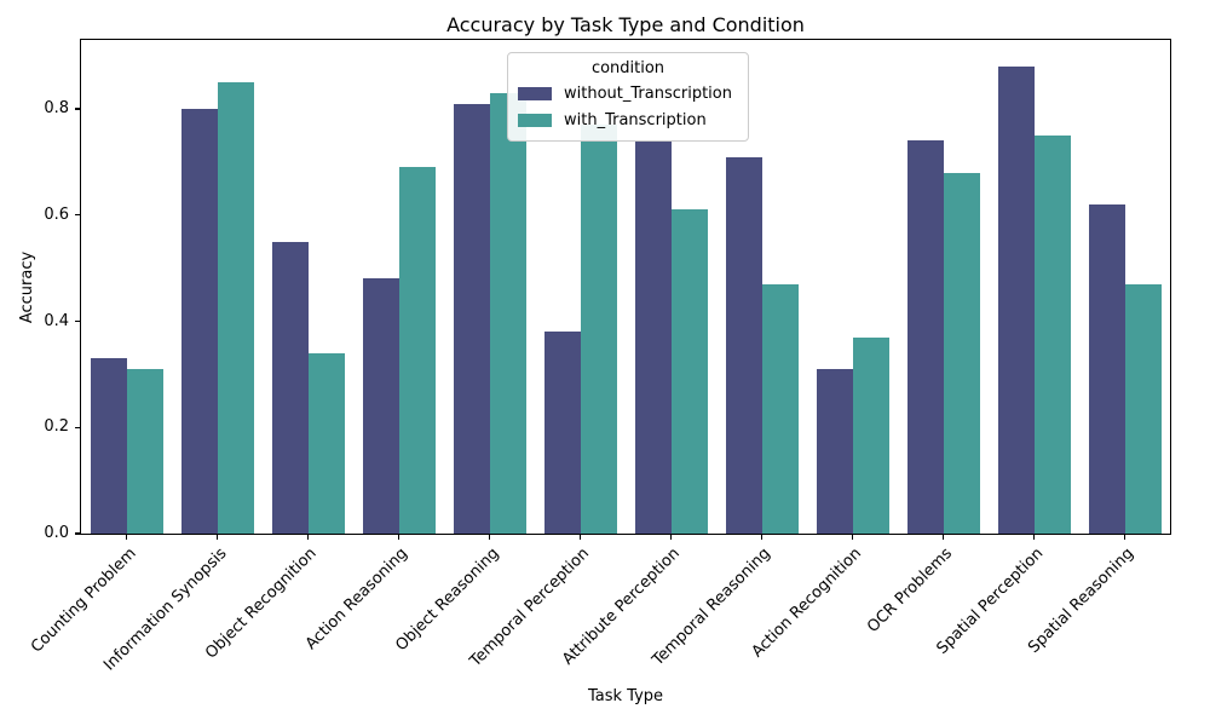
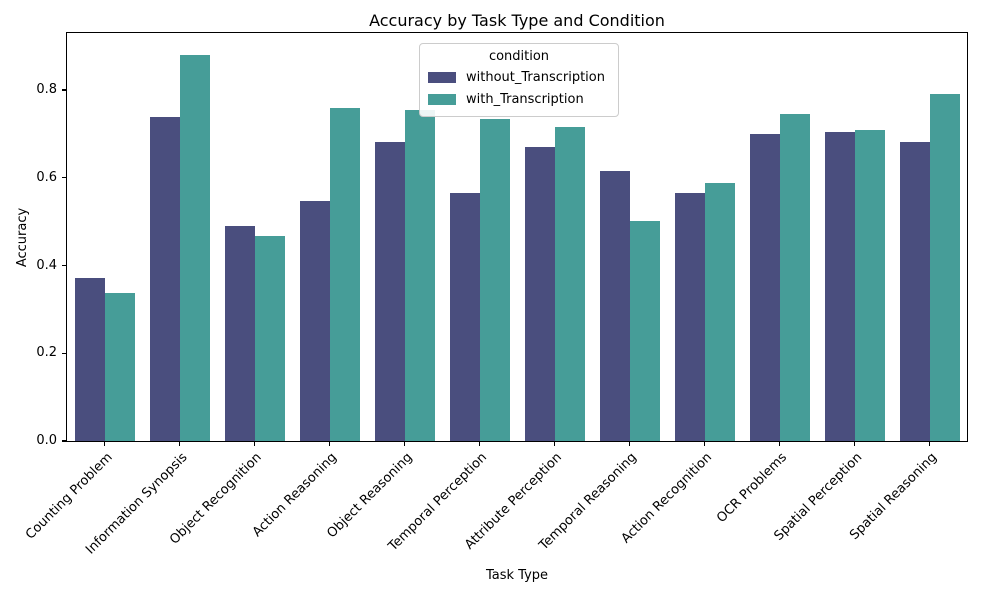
without_Transcription/Counting Problem: 0.33 -> 0.37
with_Transcription/Counting Problem: 0.31 -> 0.34
without_Transcription/Information Synopsis: 0.80 -> 0.74
with_Transcription/Information Synopsis: 0.85 -> 0.88
without_Transcription/Object Recognition: 0.55 -> 0.49
with_Transcription/Object Recognition: 0.34 -> 0.47
without_Transcription/Action Reasoning: 0.48 -> 0.55
with_Transcription/Action Reasoning: 0.69 -> 0.76
without_Transcription/Object Reasoning: 0.81 -> 0.68
with_Transcription/Object Reasoning: 0.83 -> 0.76
without_Transcription/Temporal Perception: 0.38 -> 0.56
with_Transcription/Temporal Perception: 0.77 -> 0.73
without_Transcription/Attribute Perception: 0.74 -> 0.67
with_Transcription/Attribute Perception: 0.61 -> 0.71
without_Transcription/Temporal Reasoning: 0.71 -> 0.62
with_Transcription/Temporal Reasoning: 0.47 -> 0.50
without_Transcription/Action Recognition: 0.31 -> 0.56
with_Transcription/Action Recognition: 0.37 -> 0.59
without_Transcription/OCR Problems: 0.74 -> 0.70
with_Transcription/OCR Problems: 0.68 -> 0.74
without_Transcription/Spatial Perception: 0.88 -> 0.70
with_Transcription/Spatial Perception: 0.75 -> 0.71
without_Transcription/Spatial Reasoning: 0.62 -> 0.68
with_Transcription/Spatial Reasoning: 0.47 -> 0.79
